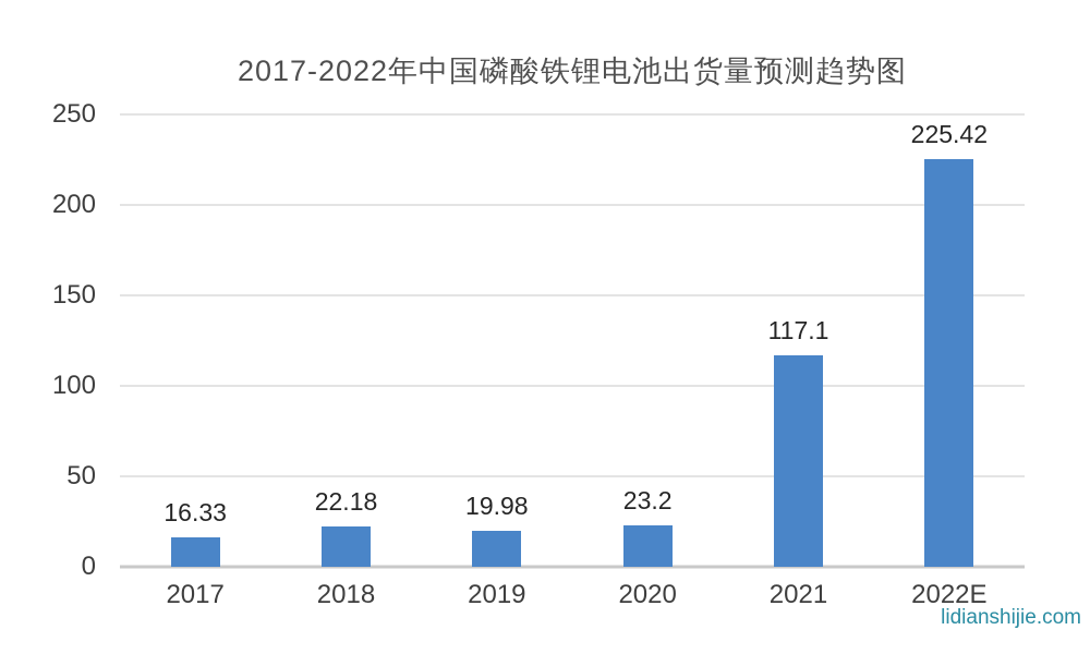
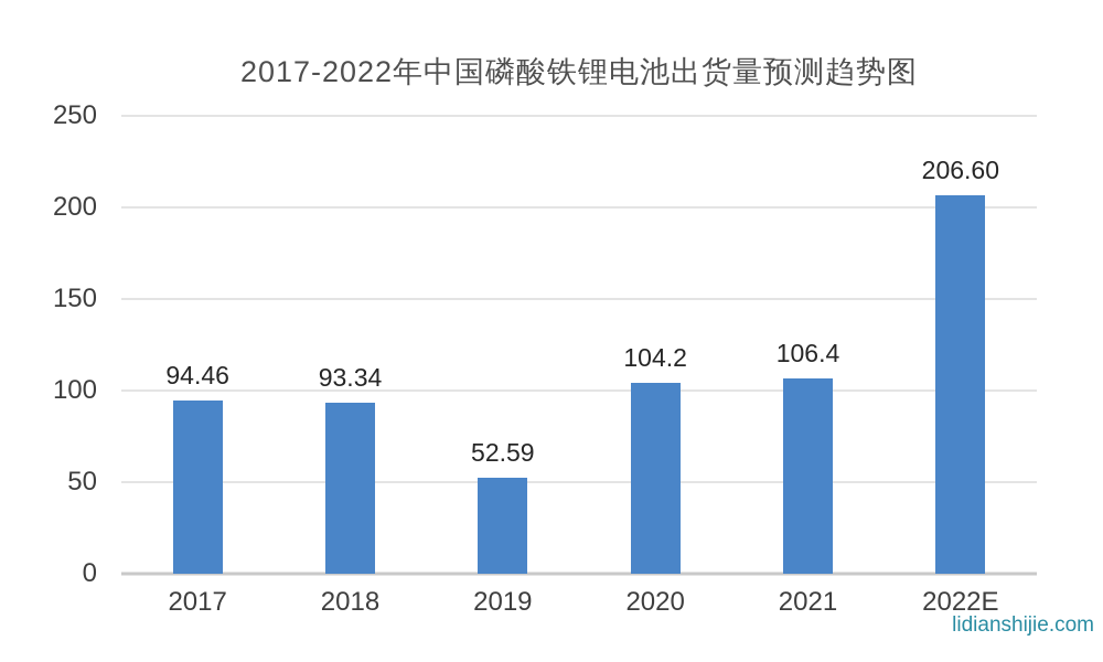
2017: 16.33 -> 94.46
2018: 22.18 -> 93.34
2019: 19.98 -> 52.59
2020: 23.2 -> 104.2
2021: 117.1 -> 106.4
2022E: 225.42 -> 206.60
